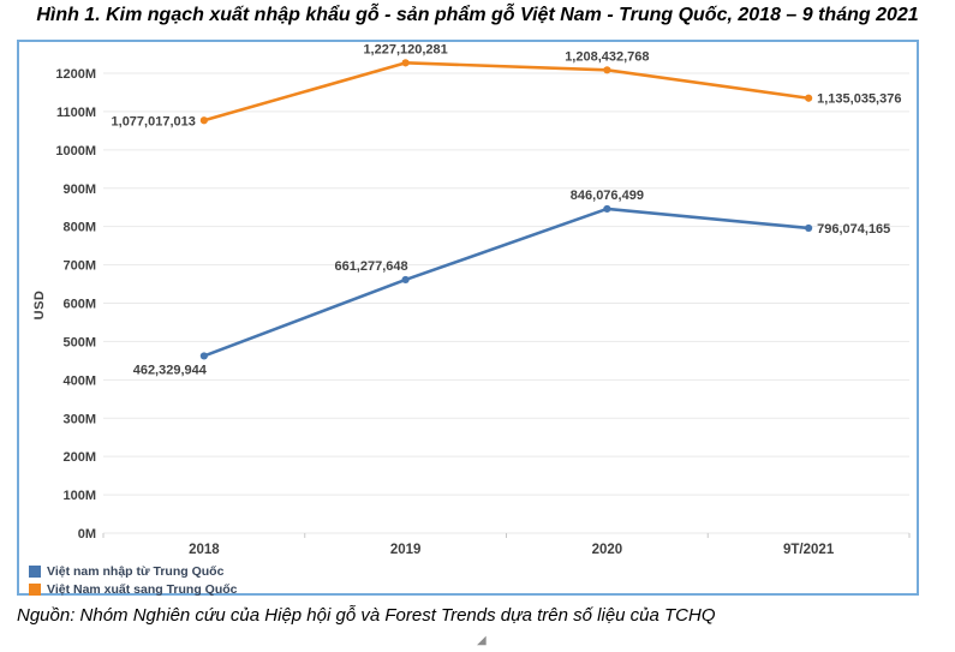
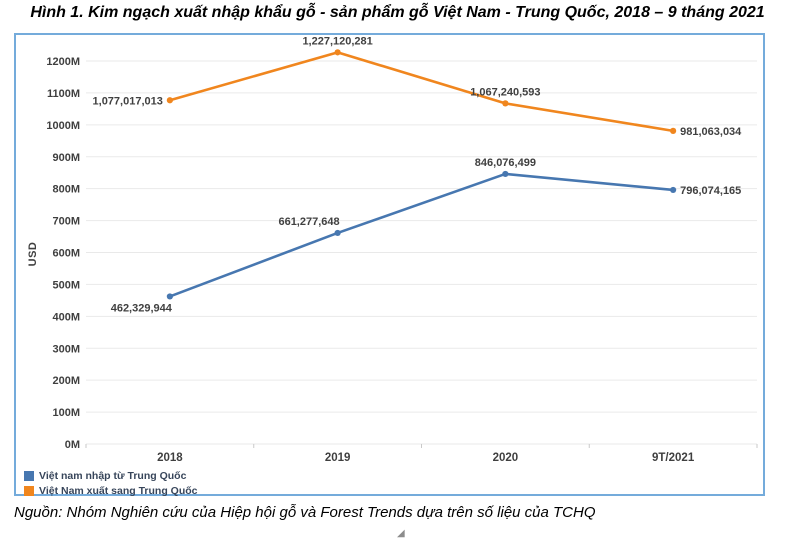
Việt Nam xuất sang Trung Quốc/2020: 1,208,432,768 -> 1,067,240,593
Việt Nam xuất sang Trung Quốc/9T/2021: 1,135,035,376 -> 981,063,034
